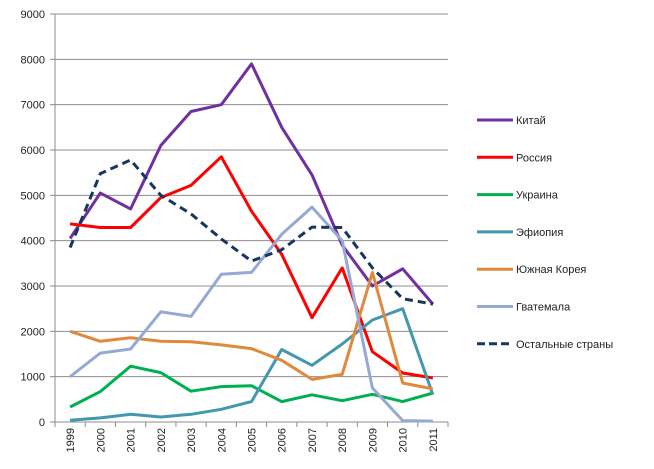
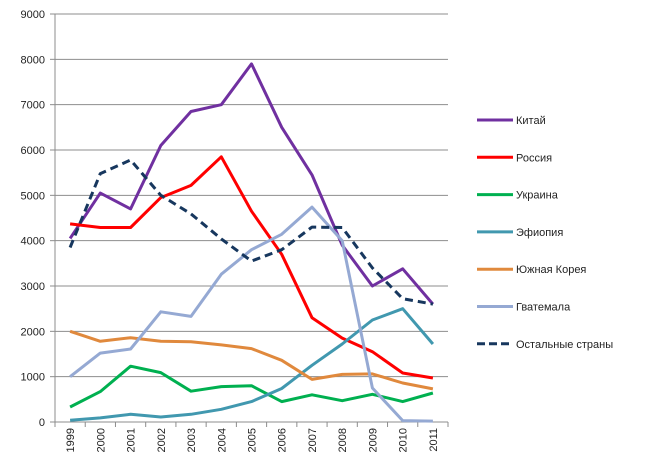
Гватемала/2005: 3300 -> 3800
Эфиопия/2006: 1600 -> 700
Россия/2008: 3400 -> 1800
Южная Корея/2009: 3300 -> 1100
Эфиопия/2011: 600 -> 1700
